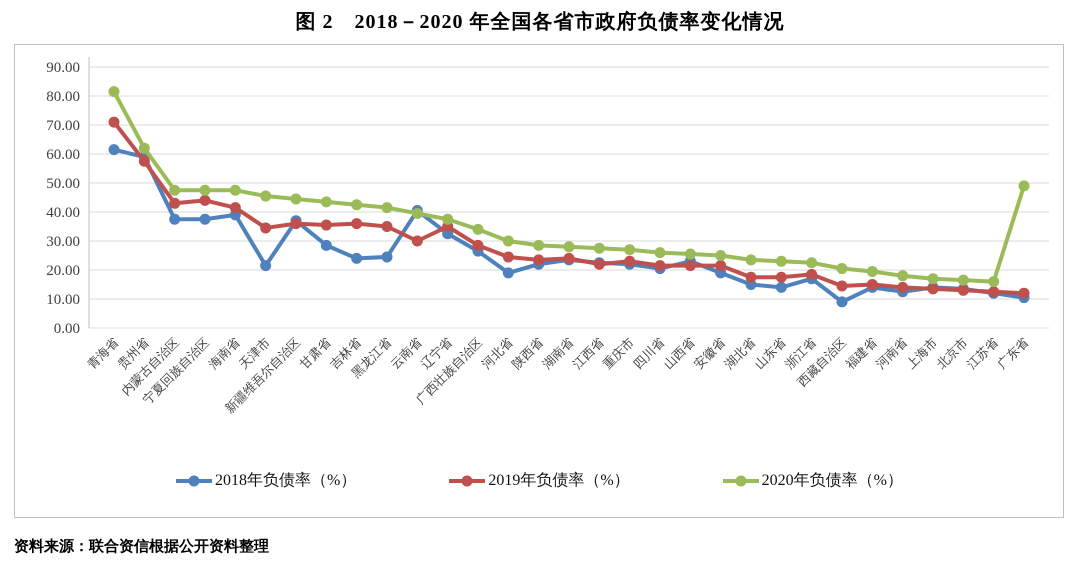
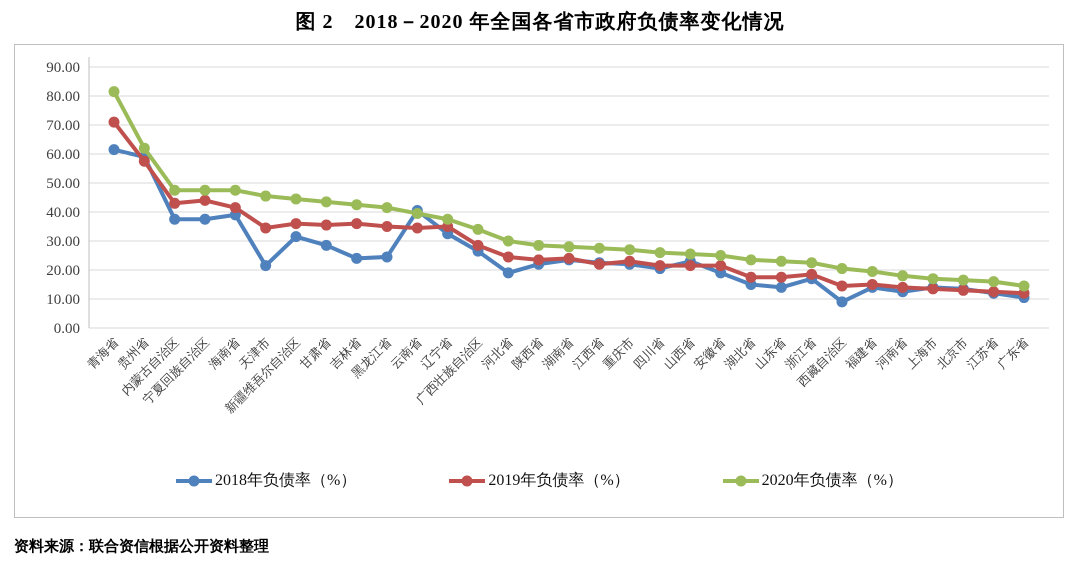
2018年负债率（%）/新疆维吾尔自治区: 37 -> 32
2019年负债率（%）/云南省: 30 -> 34
2020年负债率（%）/广东省: 49 -> 14
